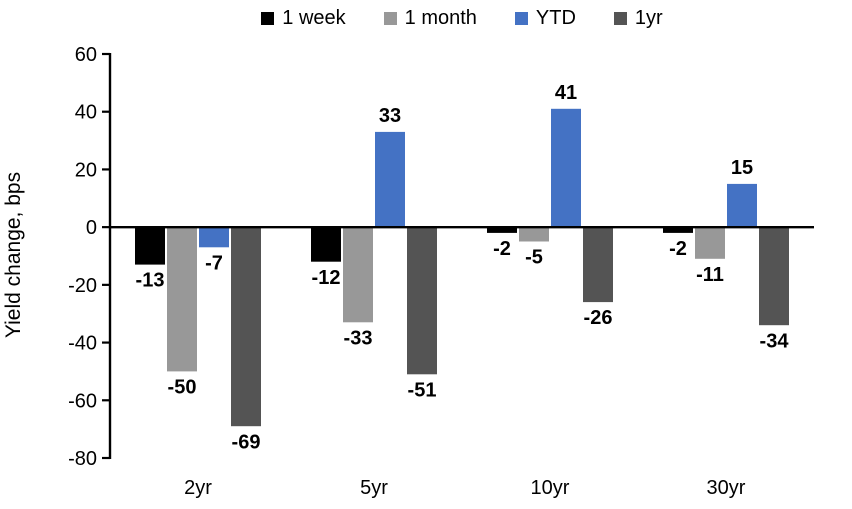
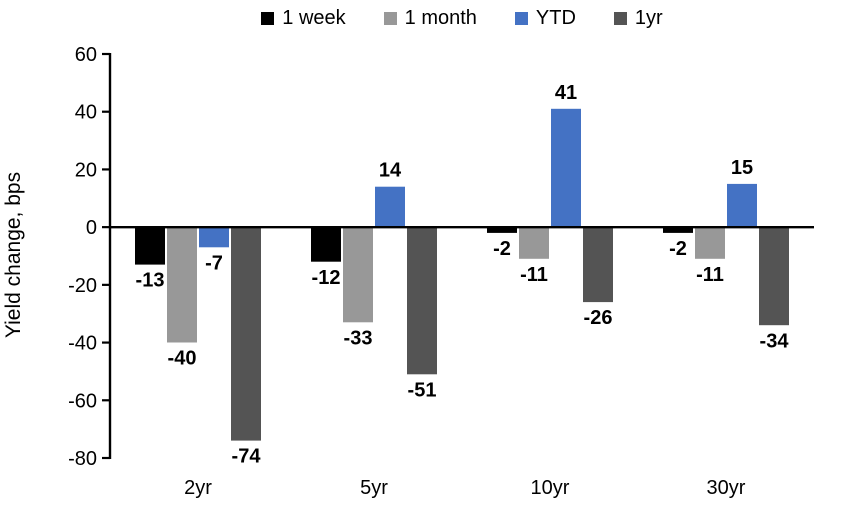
1 month/2yr: -50 -> -40
1yr/2yr: -69 -> -74
YTD/5yr: 33 -> 14
1 month/10yr: -5 -> -11
